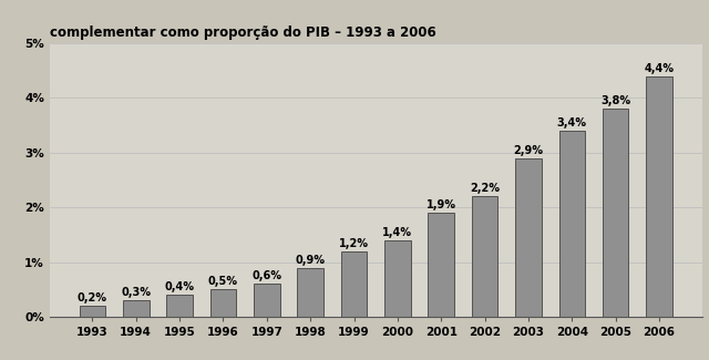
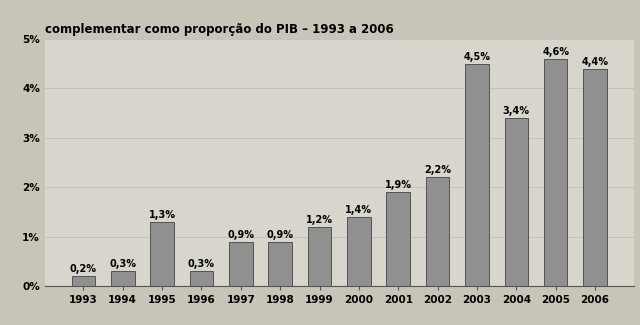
1995: 0,4% -> 1,3%
1996: 0,5% -> 0,3%
1997: 0,6% -> 0,9%
2003: 2,9% -> 4,5%
2005: 3,8% -> 4,6%
